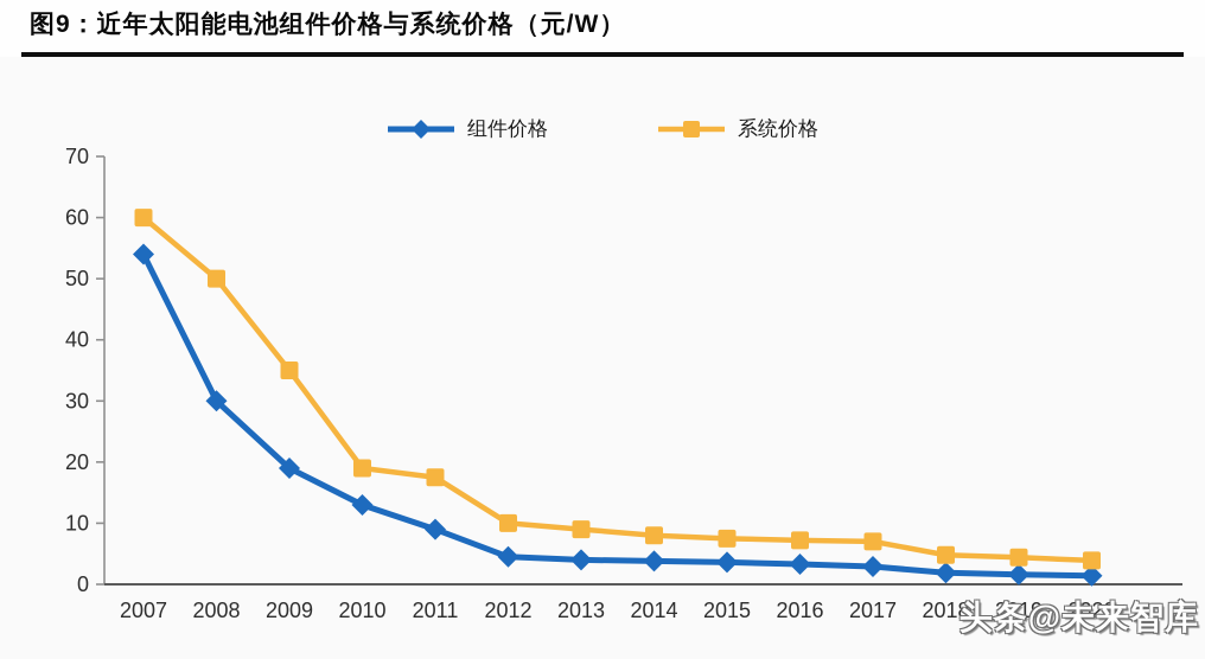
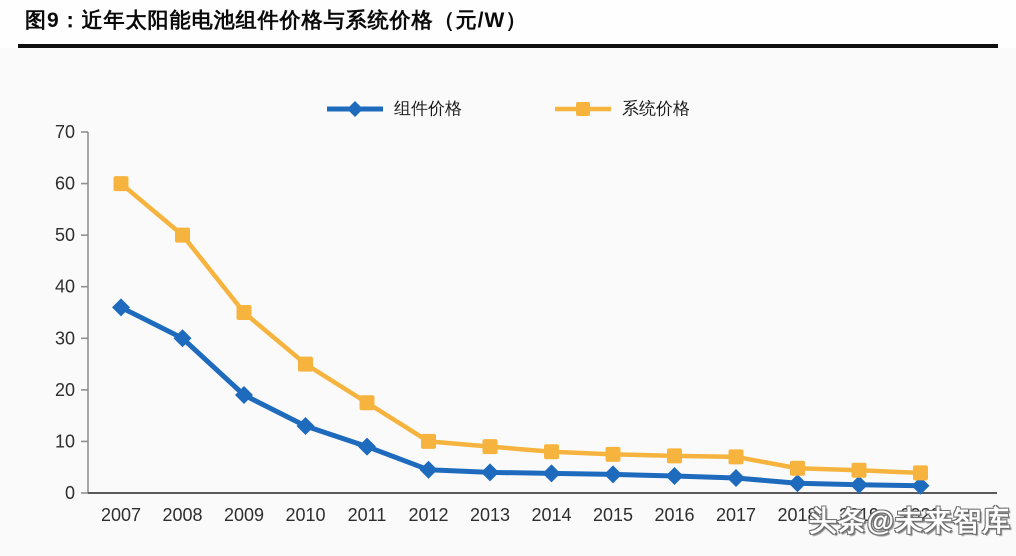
组件价格/2007: 54 -> 36
系统价格/2010: 19 -> 25
